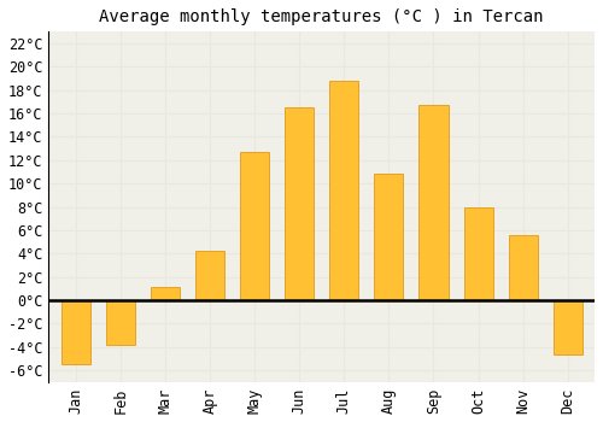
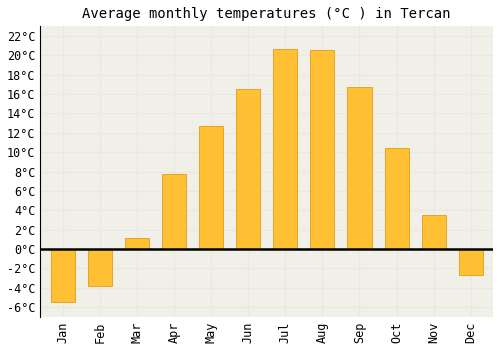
Apr: 4.2°C -> 7.7°C
Jul: 18.8°C -> 20.7°C
Aug: 10.8°C -> 20.6°C
Oct: 8.0°C -> 10.4°C
Nov: 5.6°C -> 3.5°C
Dec: -4.6°C -> -2.7°C
